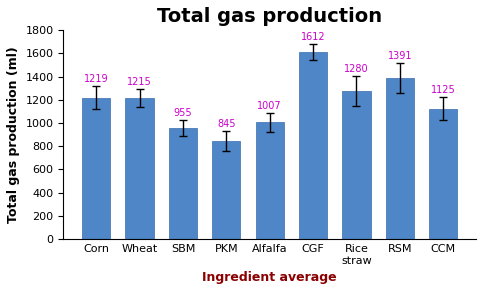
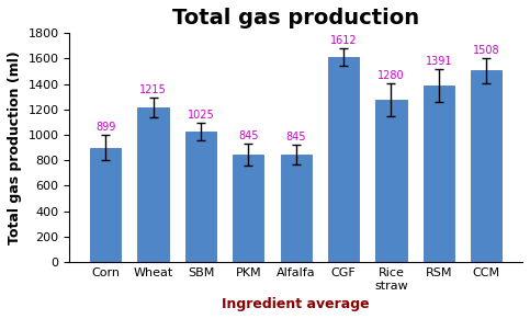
Corn: 1219 -> 899
SBM: 955 -> 1025
Alfalfa: 1007 -> 845
CCM: 1125 -> 1508
